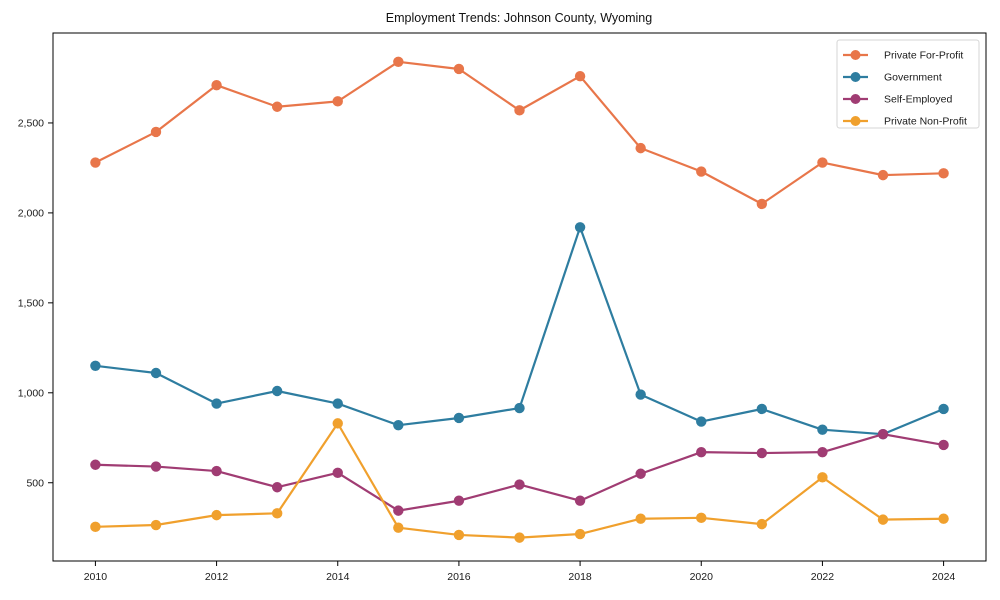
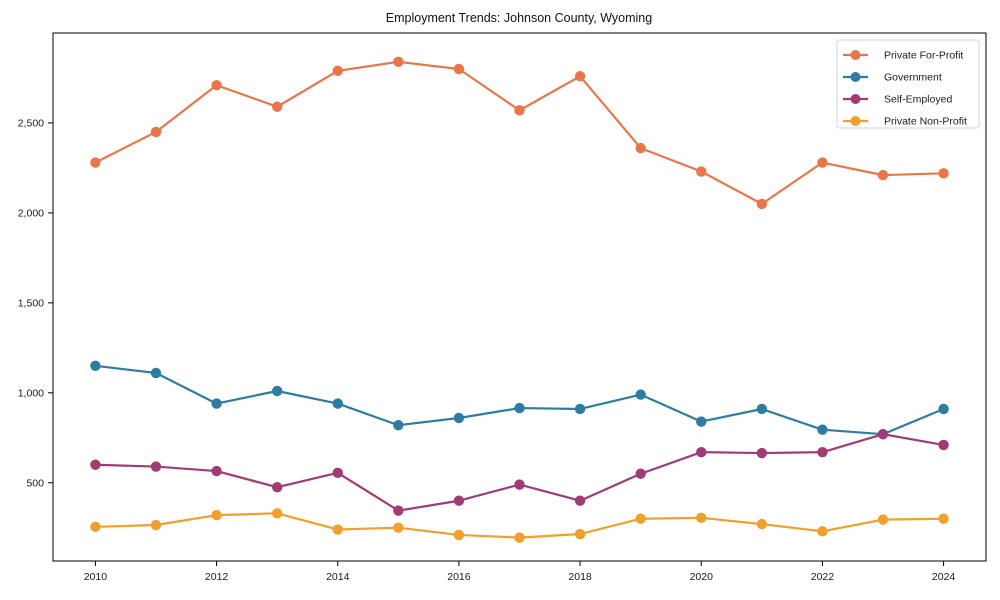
Private For-Profit/2014: 2620 -> 2790
Private Non-Profit/2014: 830 -> 240
Government/2018: 1920 -> 910
Private Non-Profit/2022: 530 -> 230
